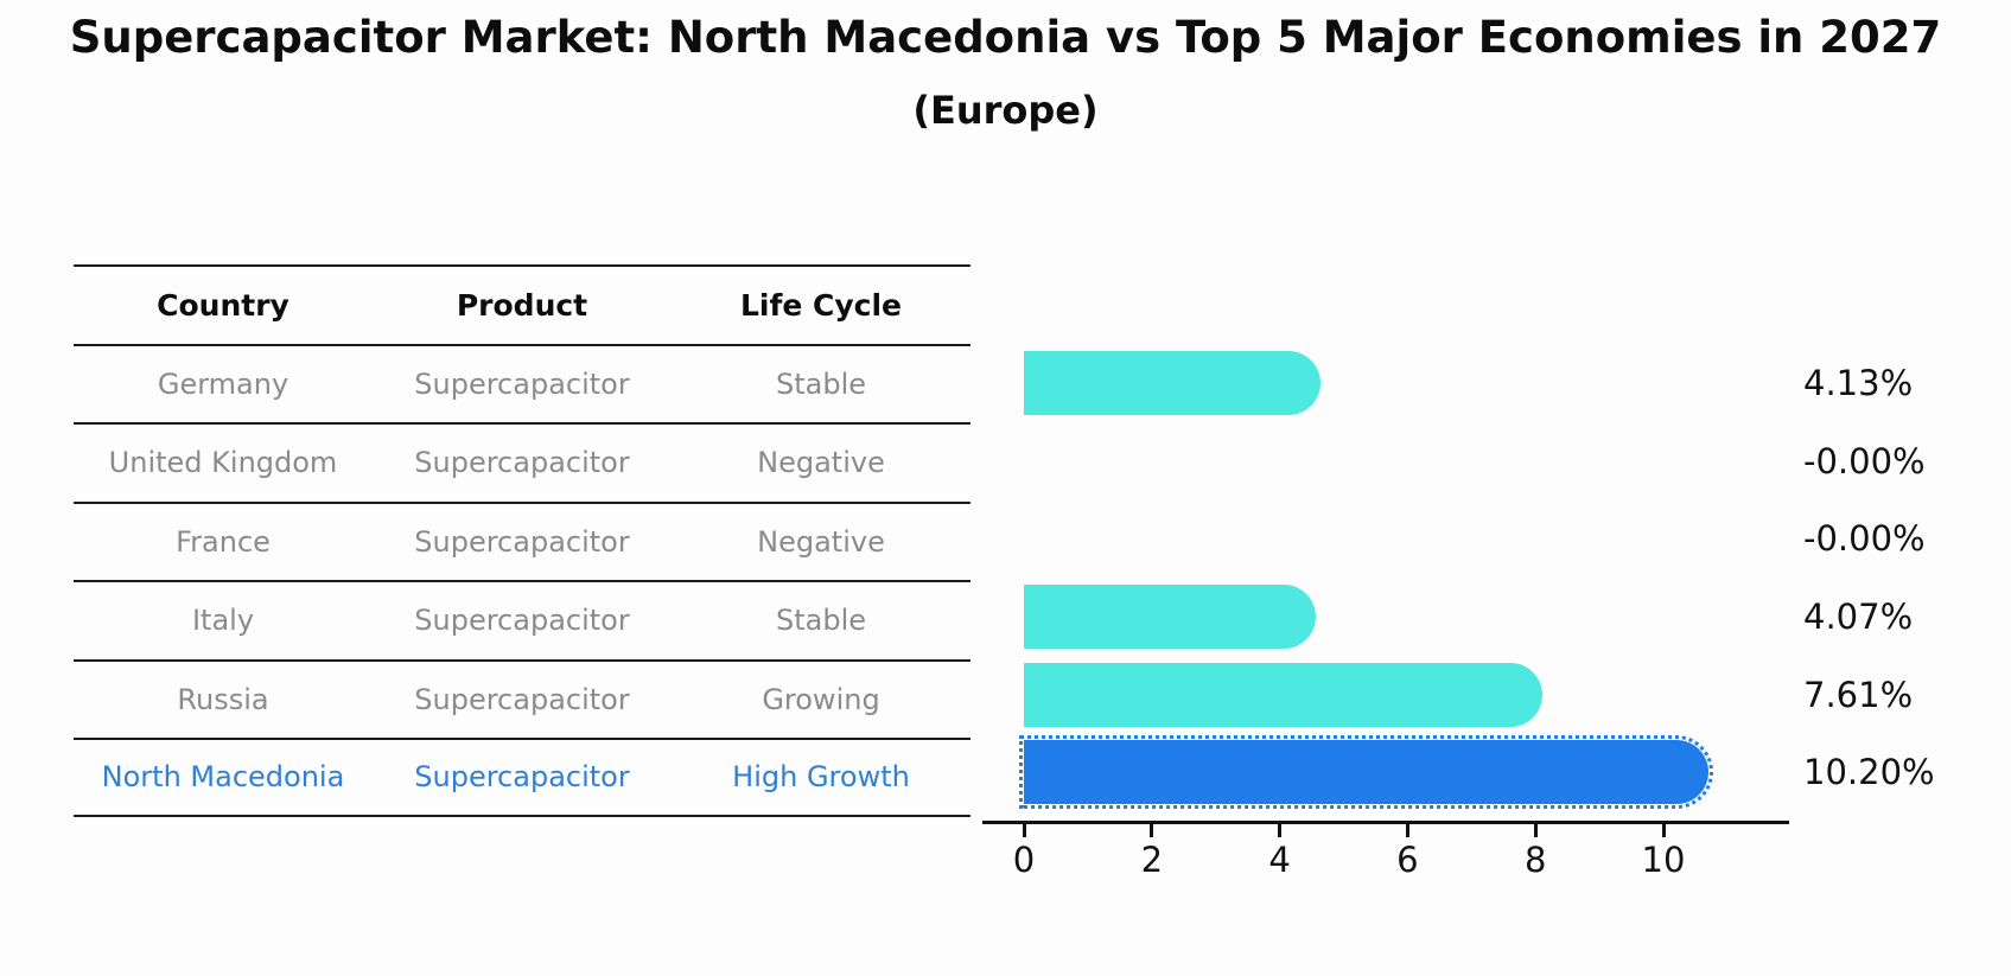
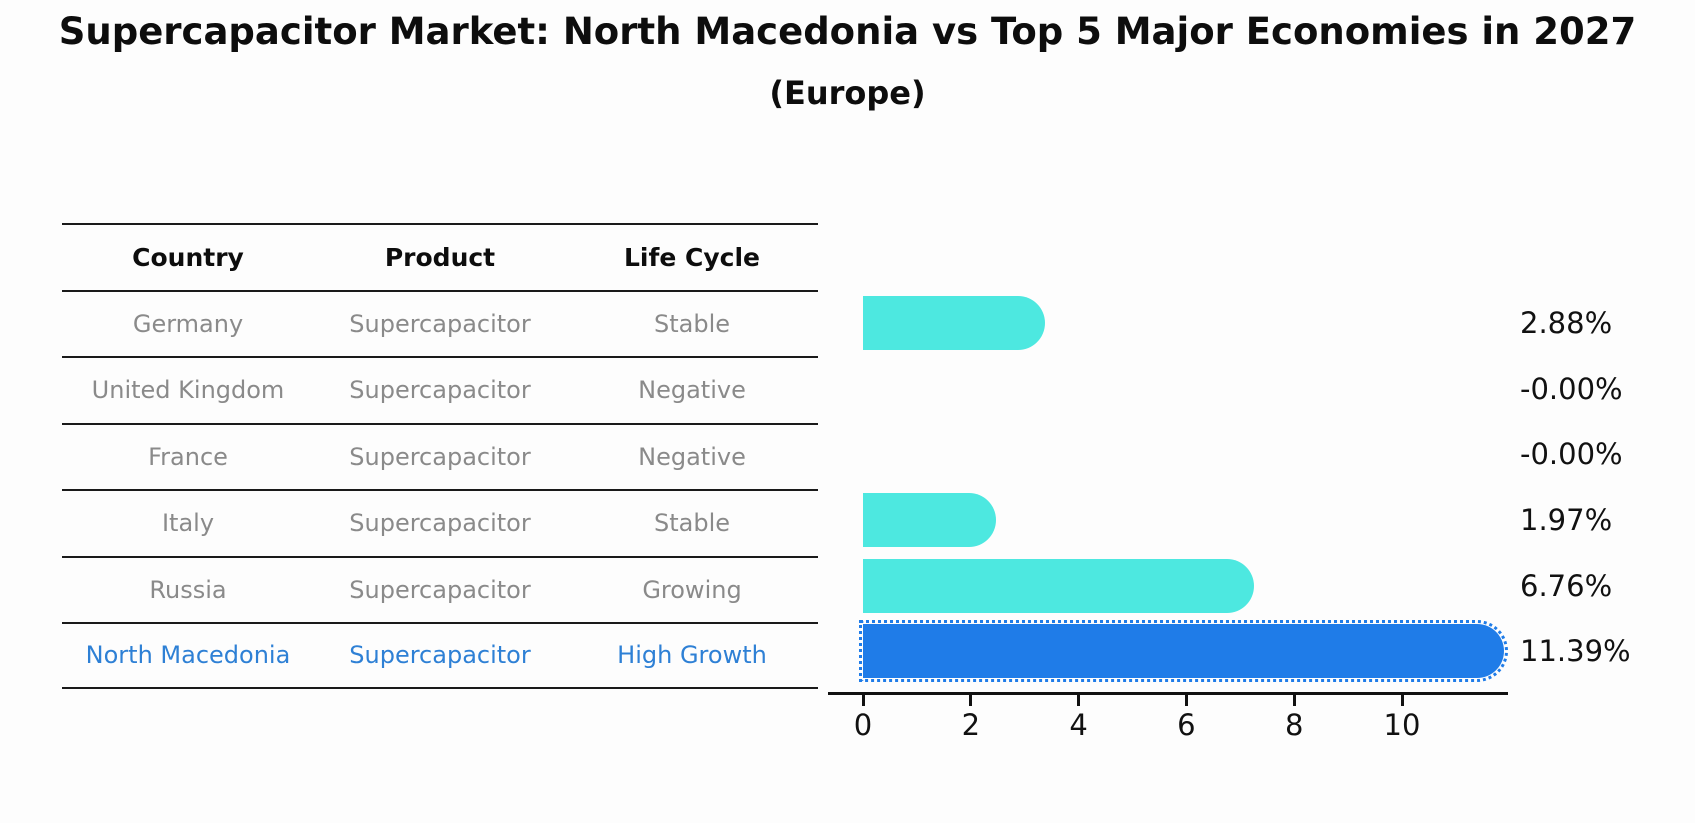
Germany: 4.13% -> 2.88%
Italy: 4.07% -> 1.97%
Russia: 7.61% -> 6.76%
North Macedonia: 10.20% -> 11.39%
